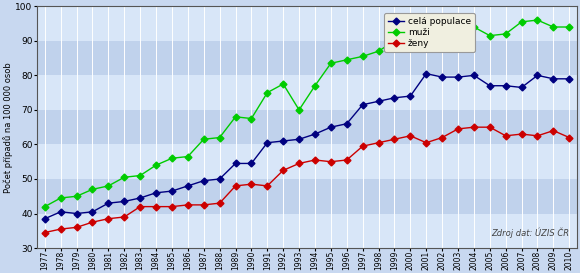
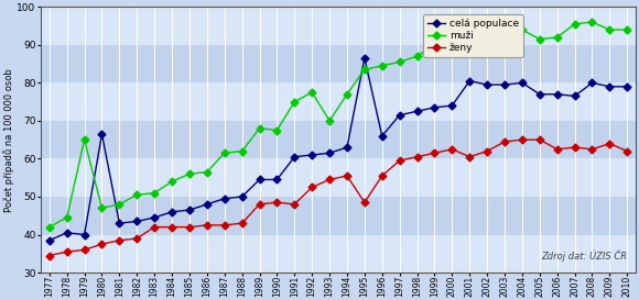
muži/1979: 45.0 -> 65.0
celá populace/1980: 40.5 -> 66.5
celá populace/1995: 65.0 -> 86.5
ženy/1995: 55.0 -> 48.5
